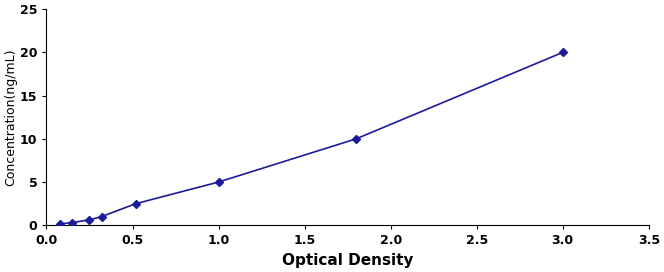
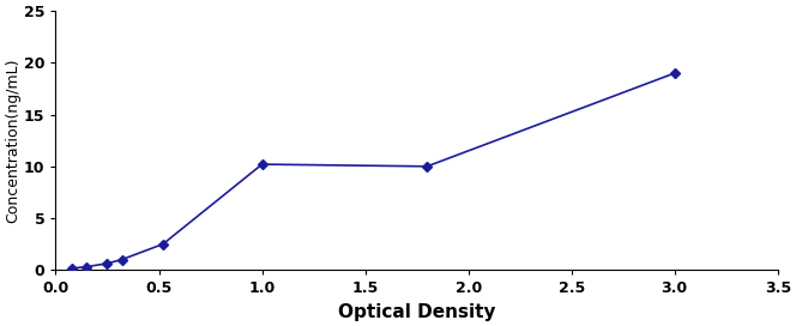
1.0: 5.0 -> 10.2
3.0: 20.0 -> 19.0
